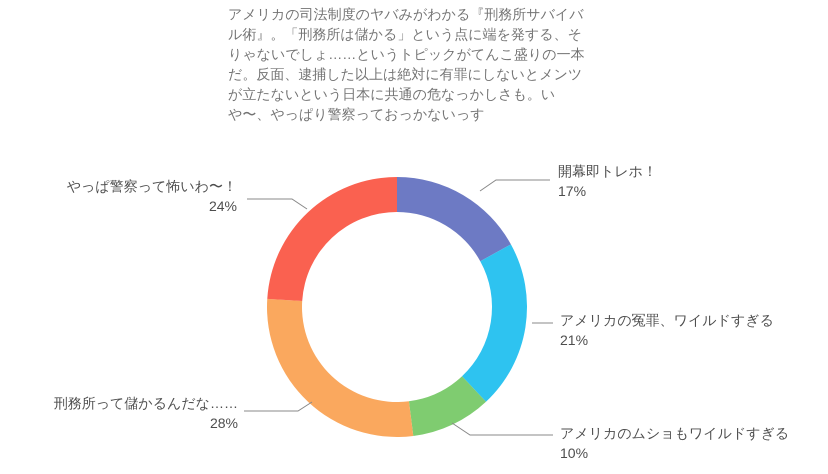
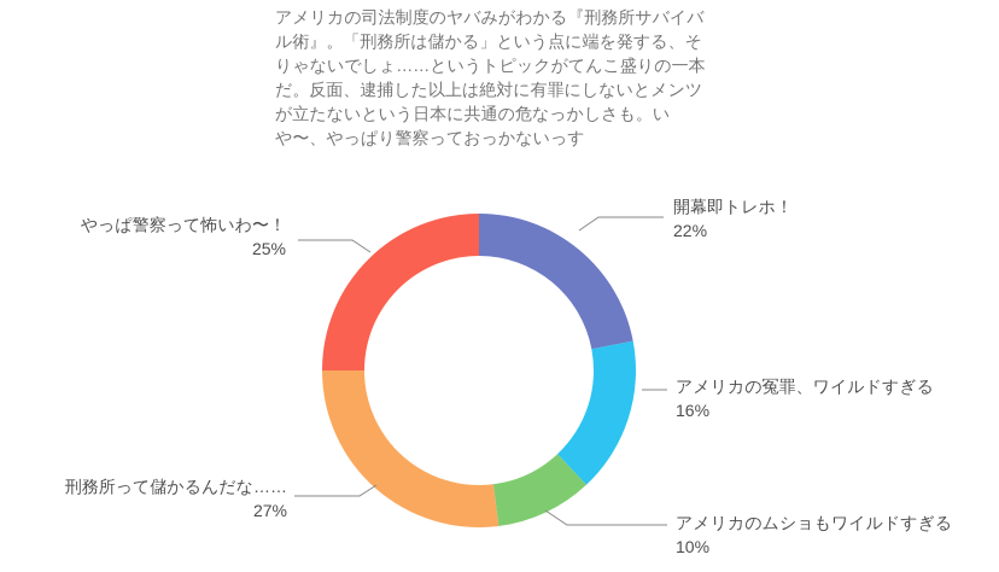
開幕即トレホ！: 17% -> 22%
アメリカの冤罪、ワイルドすぎる: 21% -> 16%
刑務所って儲かるんだな……: 28% -> 27%
やっぱ警察って怖いわ〜！: 24% -> 25%
